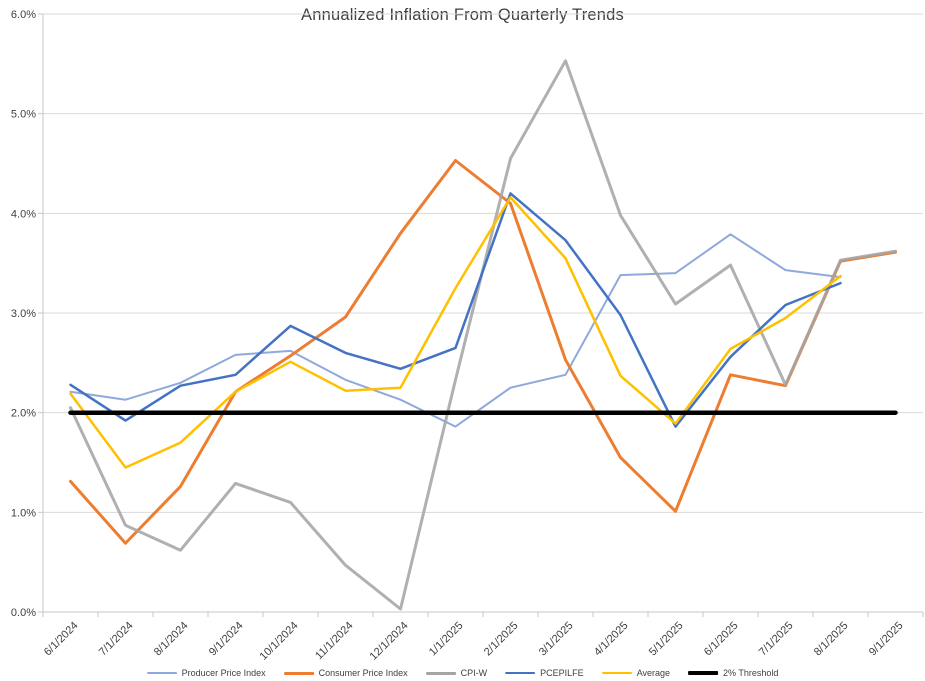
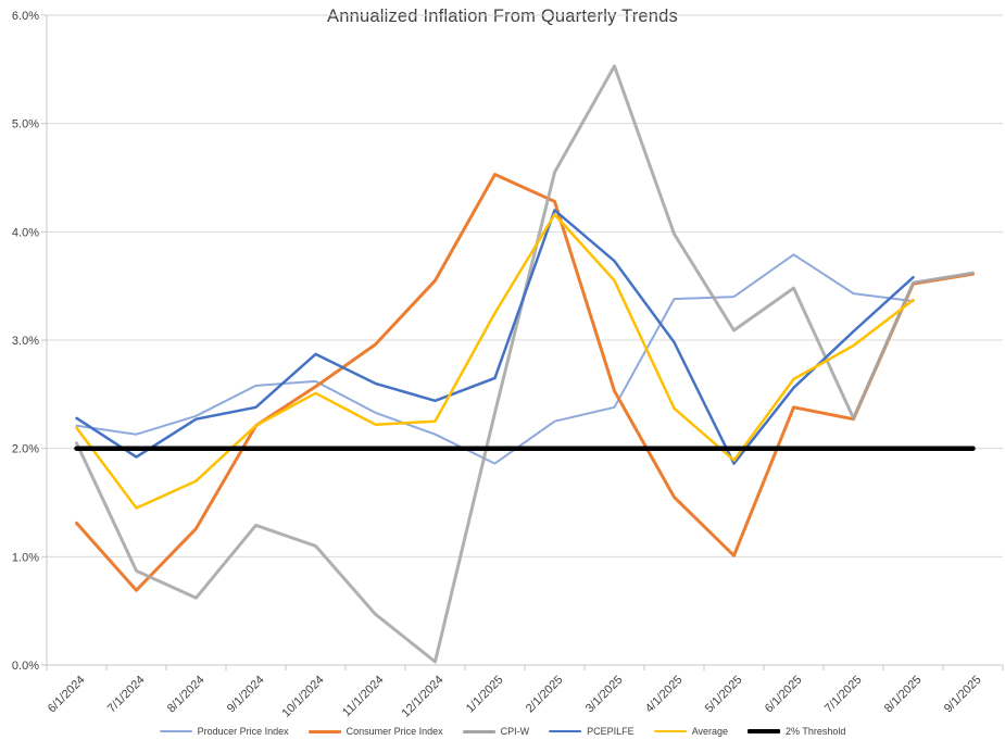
Consumer Price Index/12/1/2024: 3.8% -> 3.5%
Consumer Price Index/2/1/2025: 4.1% -> 4.3%
PCEPILFE/8/1/2025: 3.3% -> 3.6%
